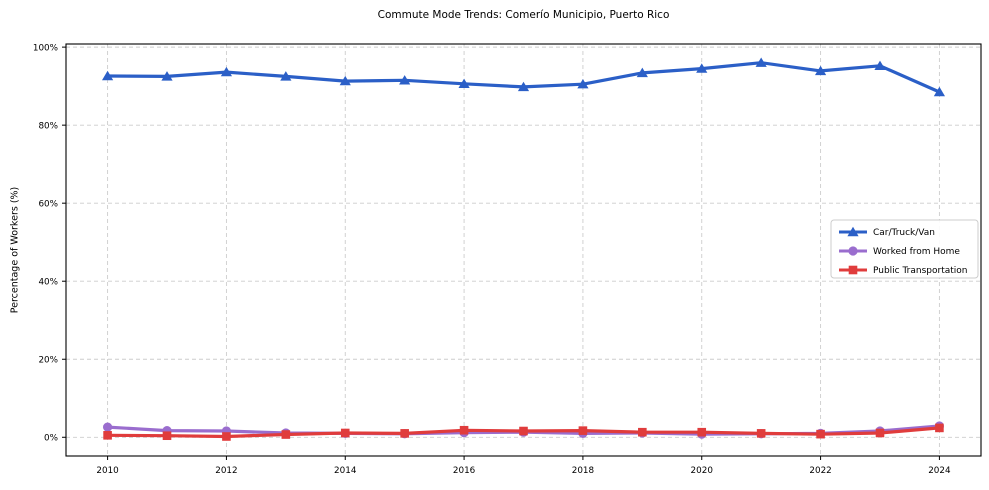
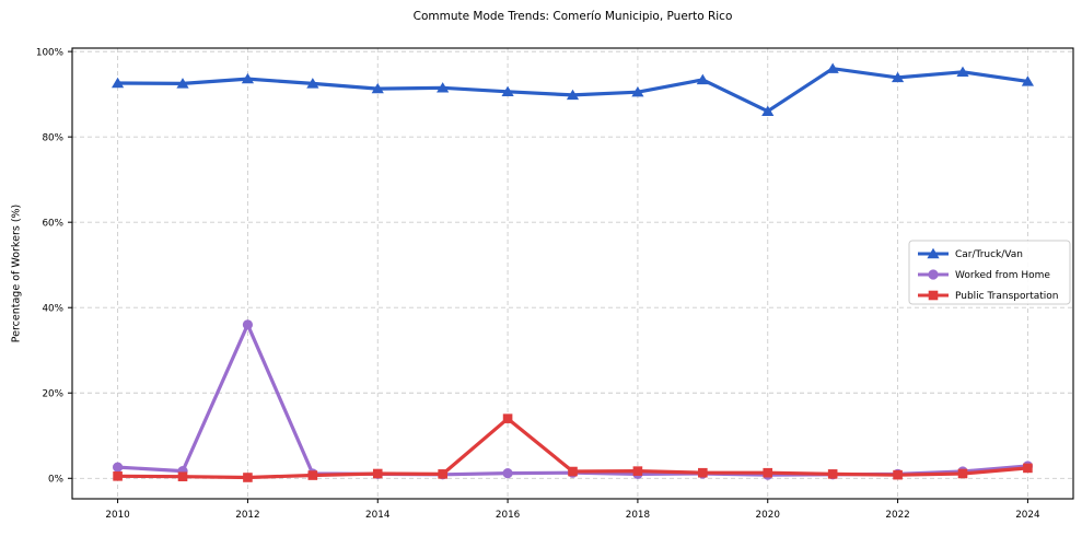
Worked from Home/2012: 2% -> 36%
Public Transportation/2016: 2% -> 14%
Car/Truck/Van/2020: 94% -> 86%
Car/Truck/Van/2024: 88% -> 93%
